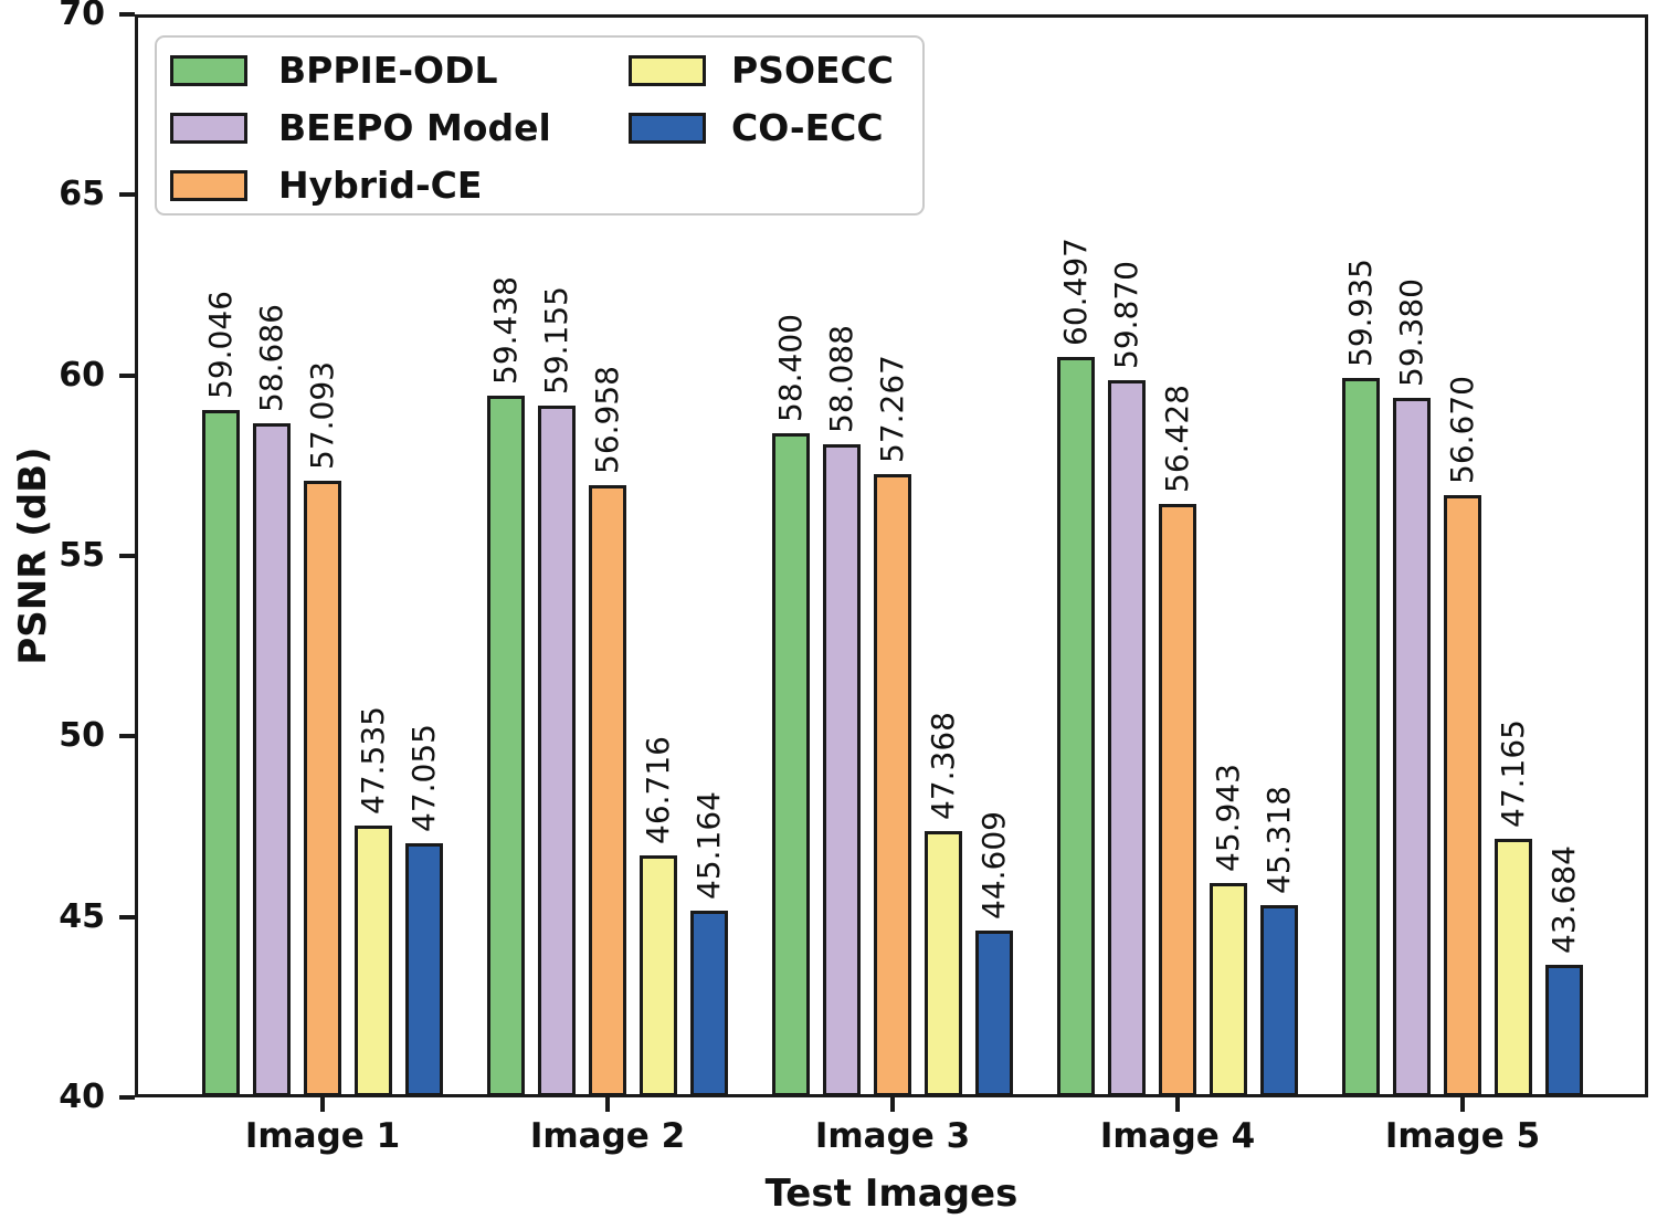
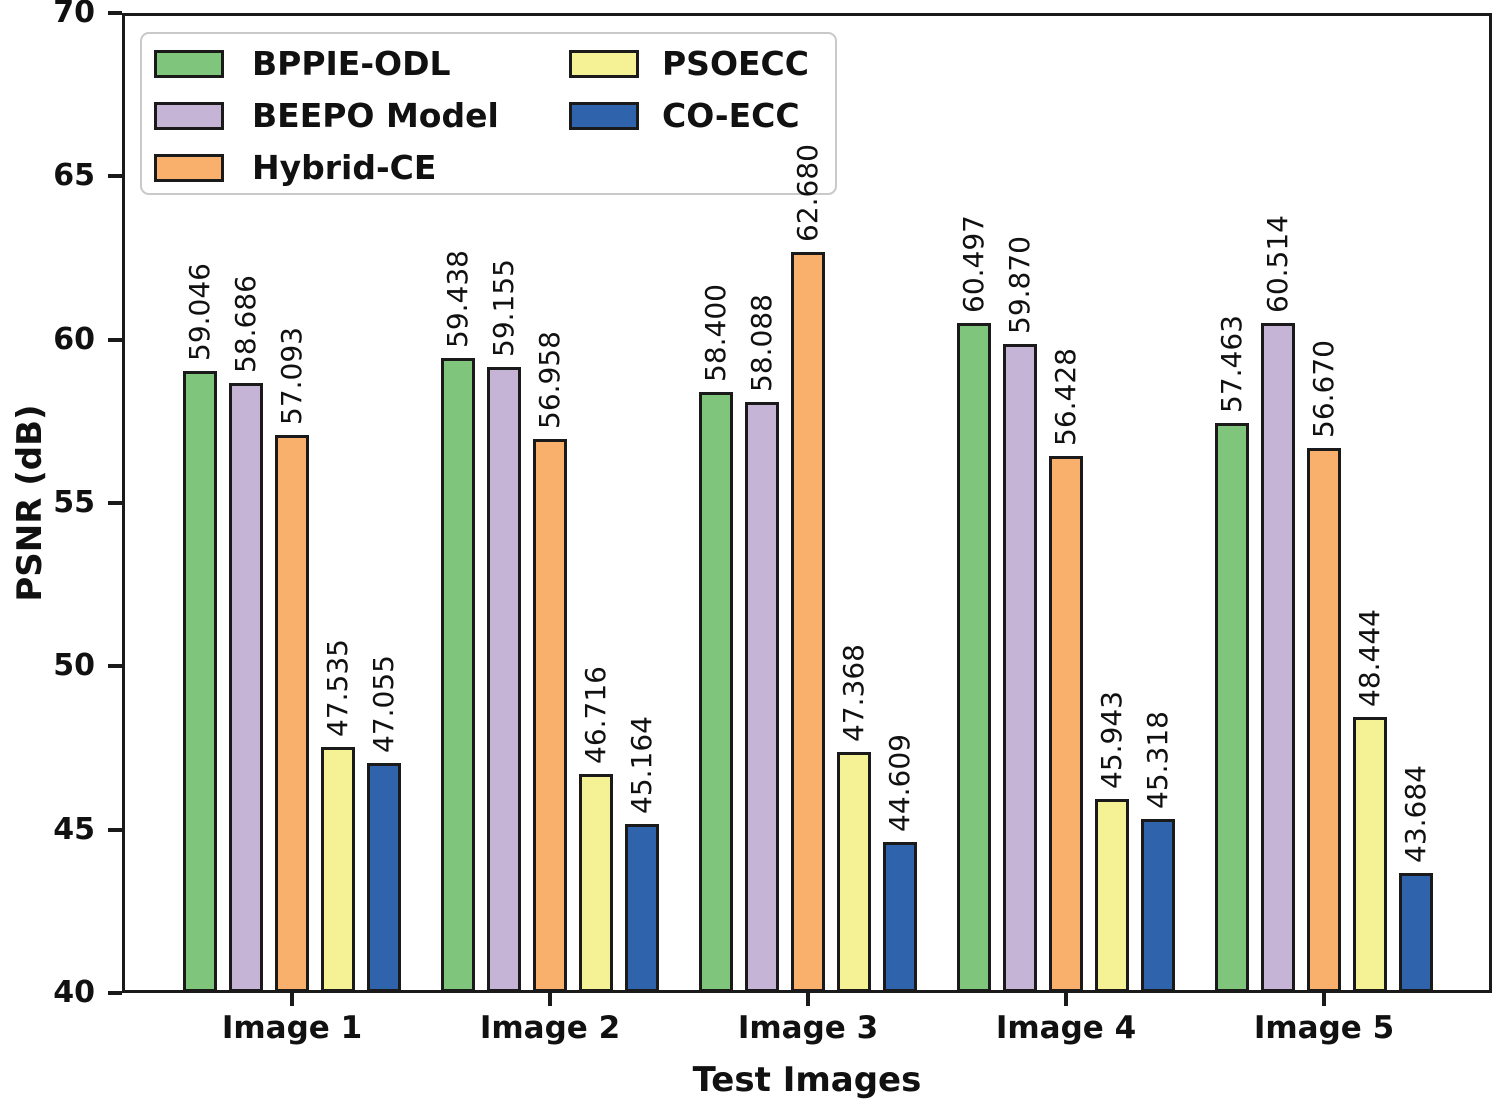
Hybrid-CE/Image 3: 57.267 -> 62.680
BPPIE-ODL/Image 5: 59.935 -> 57.463
BEEPO Model/Image 5: 59.380 -> 60.514
PSOECC/Image 5: 47.165 -> 48.444
